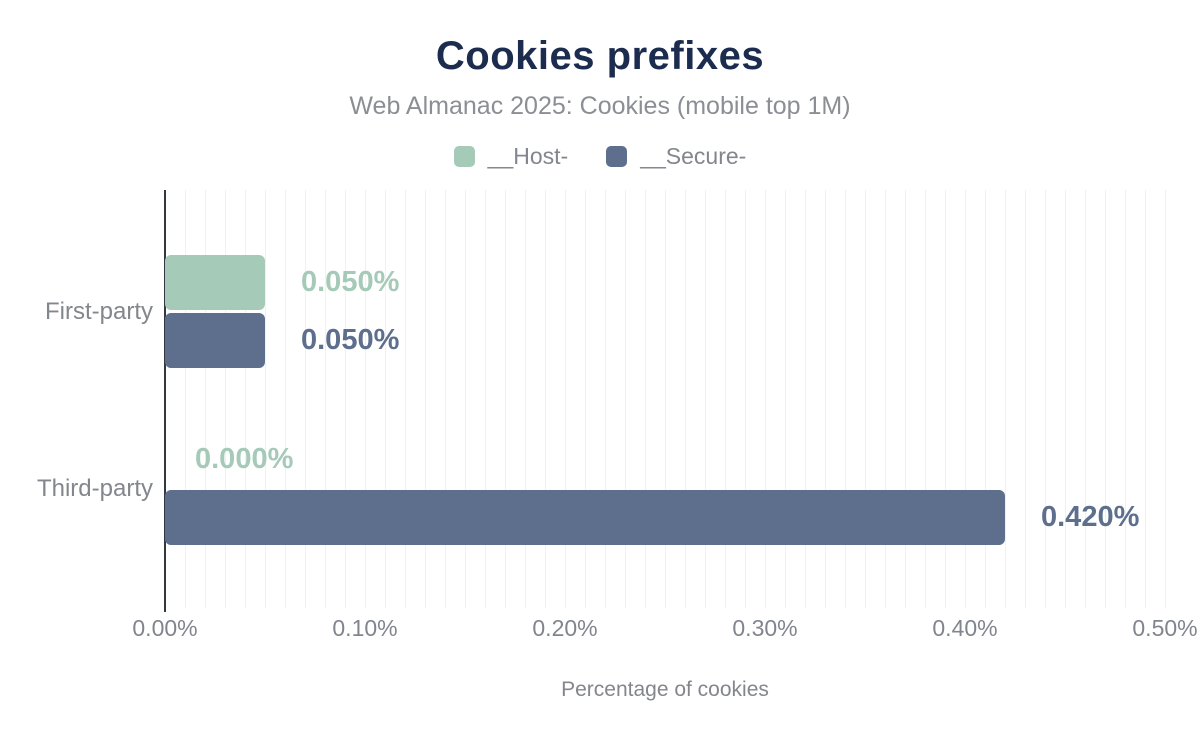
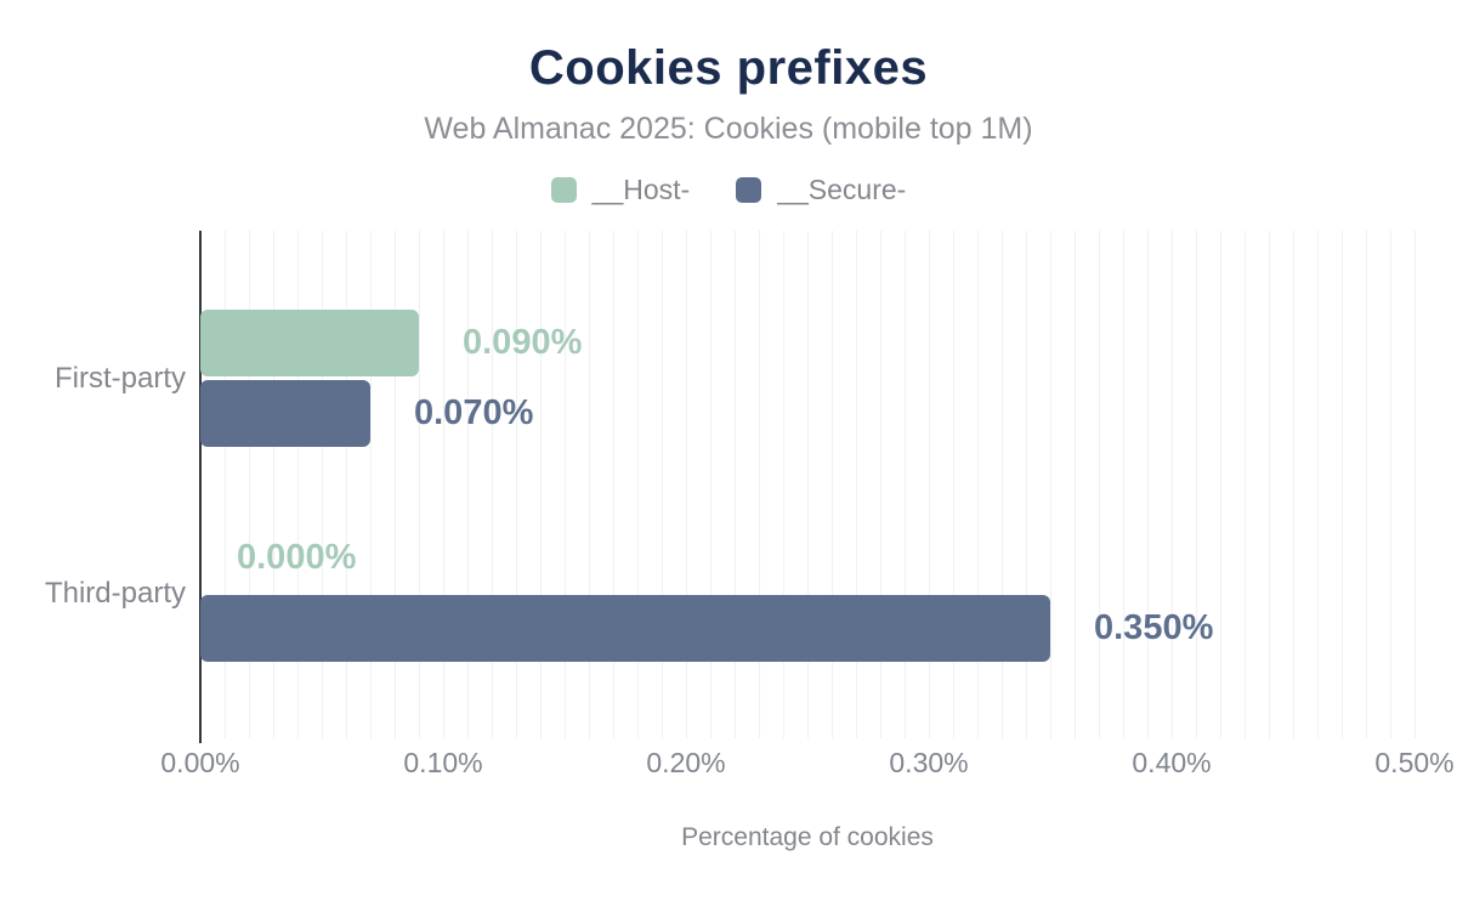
__Host-/First-party: 0.050% -> 0.090%
__Secure-/First-party: 0.050% -> 0.070%
__Secure-/Third-party: 0.420% -> 0.350%
